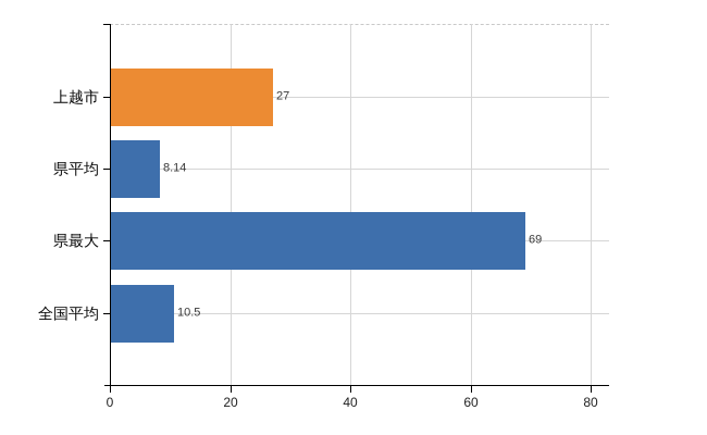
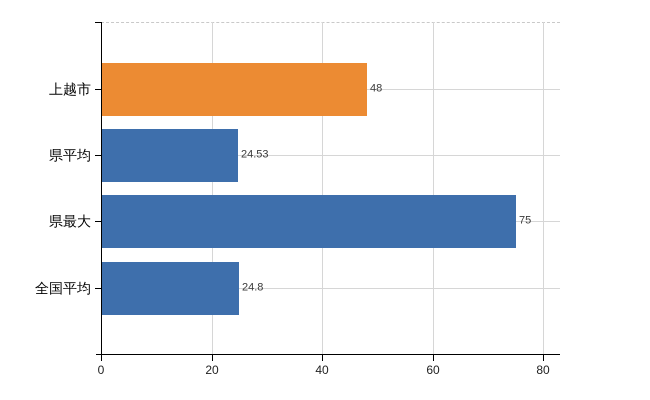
上越市: 27 -> 48
県平均: 8.14 -> 24.53
県最大: 69 -> 75
全国平均: 10.5 -> 24.8
